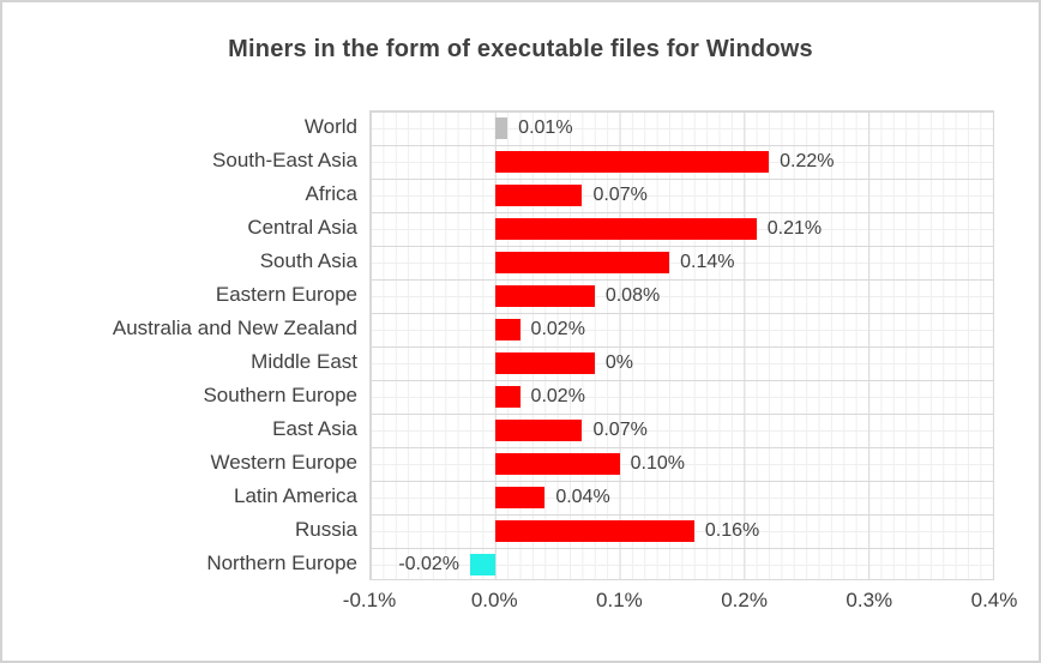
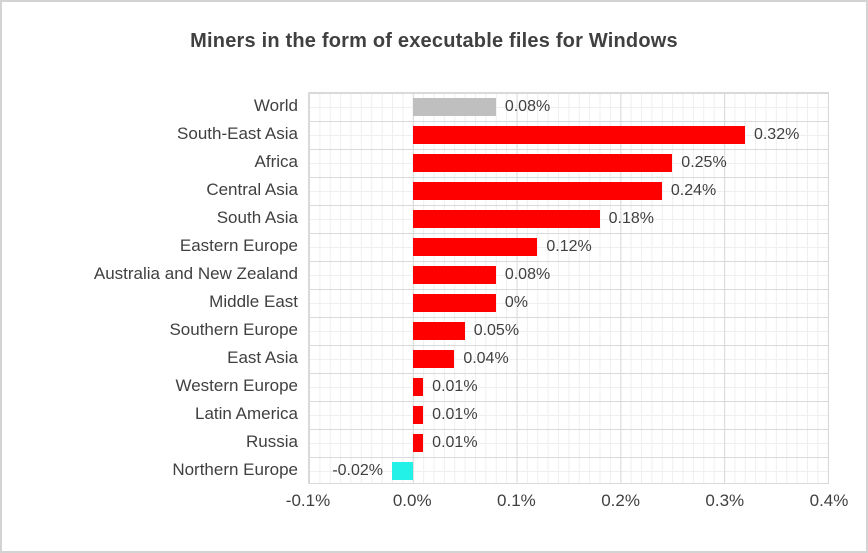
World: 0.01% -> 0.08%
South-East Asia: 0.22% -> 0.32%
Africa: 0.07% -> 0.25%
Central Asia: 0.21% -> 0.24%
South Asia: 0.14% -> 0.18%
Eastern Europe: 0.08% -> 0.12%
Australia and New Zealand: 0.02% -> 0.08%
Southern Europe: 0.02% -> 0.05%
East Asia: 0.07% -> 0.04%
Western Europe: 0.10% -> 0.01%
Latin America: 0.04% -> 0.01%
Russia: 0.16% -> 0.01%
